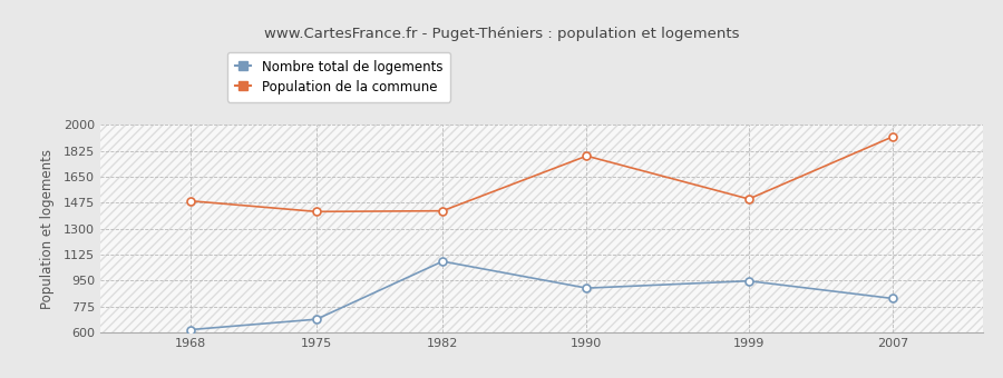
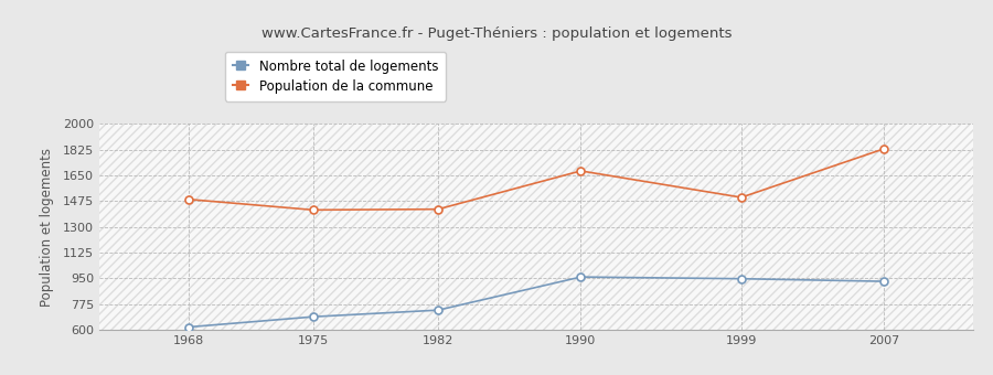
Nombre total de logements/1982: 1080 -> 740
Nombre total de logements/1990: 900 -> 960
Population de la commune/1990: 1790 -> 1680
Nombre total de logements/2007: 830 -> 930
Population de la commune/2007: 1920 -> 1830
